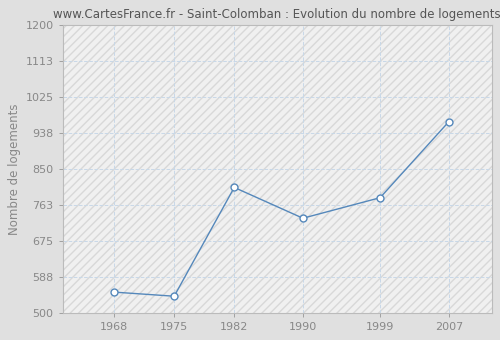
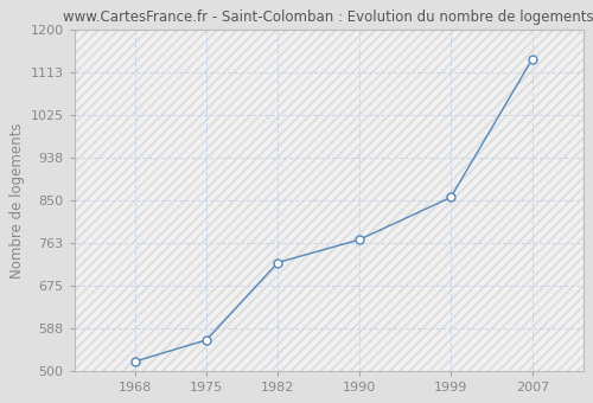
1968: 550 -> 519
1975: 540 -> 563
1982: 805 -> 722
1990: 730 -> 769
1999: 780 -> 856
2007: 965 -> 1140
